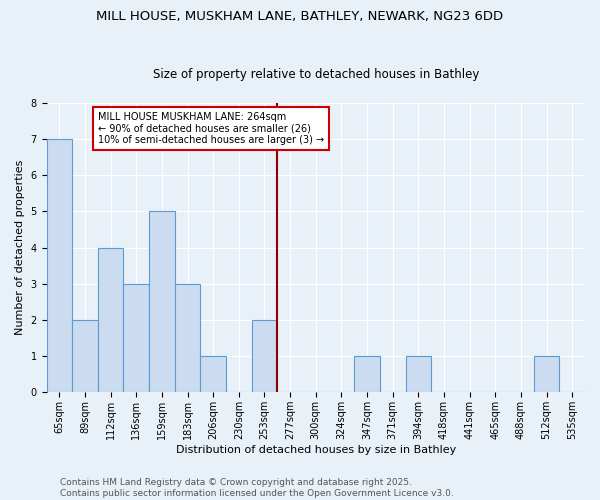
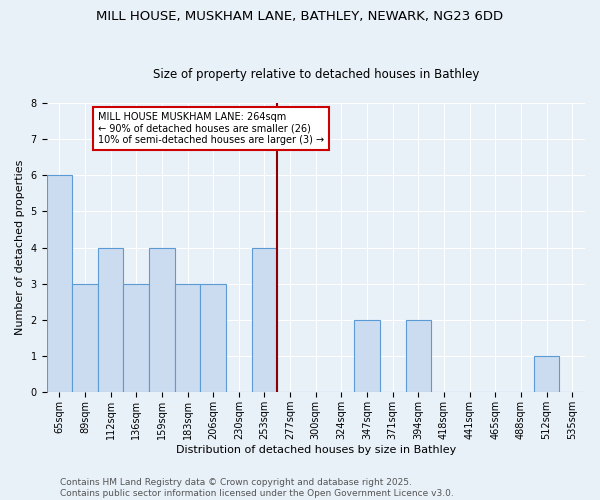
65sqm: 7 -> 6
89sqm: 2 -> 3
159sqm: 5 -> 4
206sqm: 1 -> 3
253sqm: 2 -> 4
347sqm: 1 -> 2
394sqm: 1 -> 2
